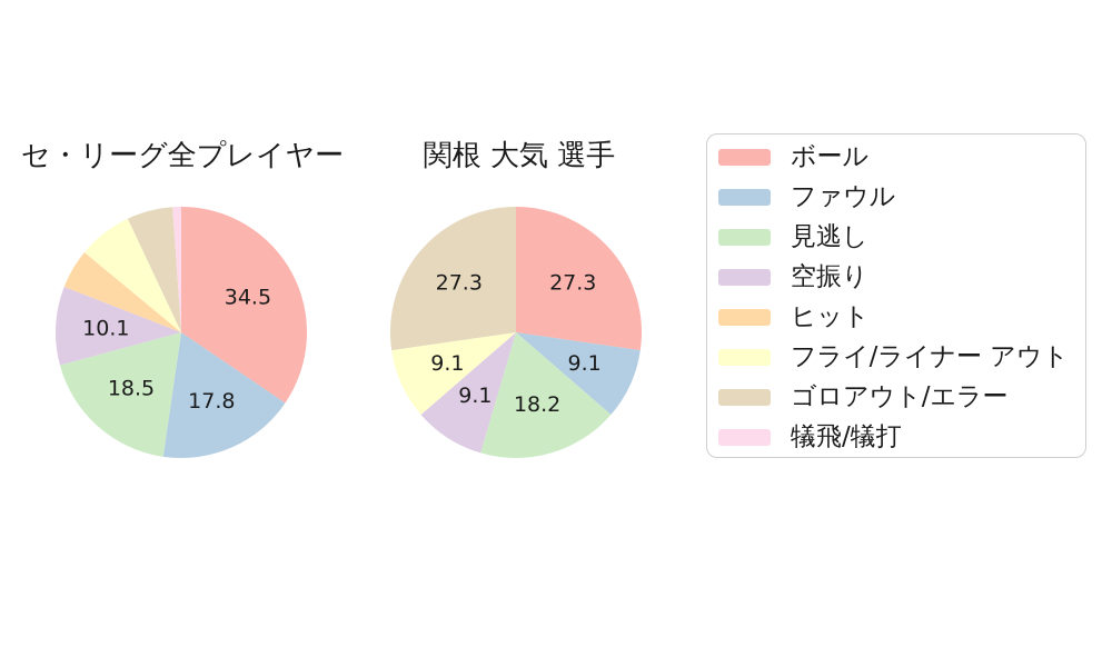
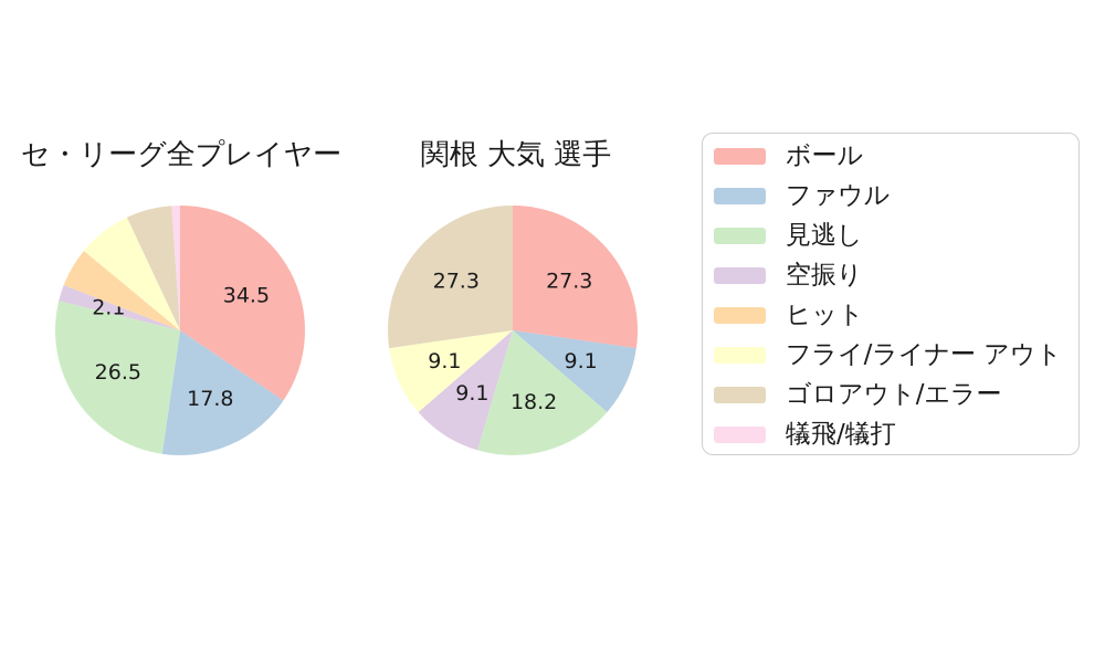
セ・リーグ全プレイヤー/見逃し: 18.5 -> 26.5
セ・リーグ全プレイヤー/空振り: 10.1 -> 2.1
